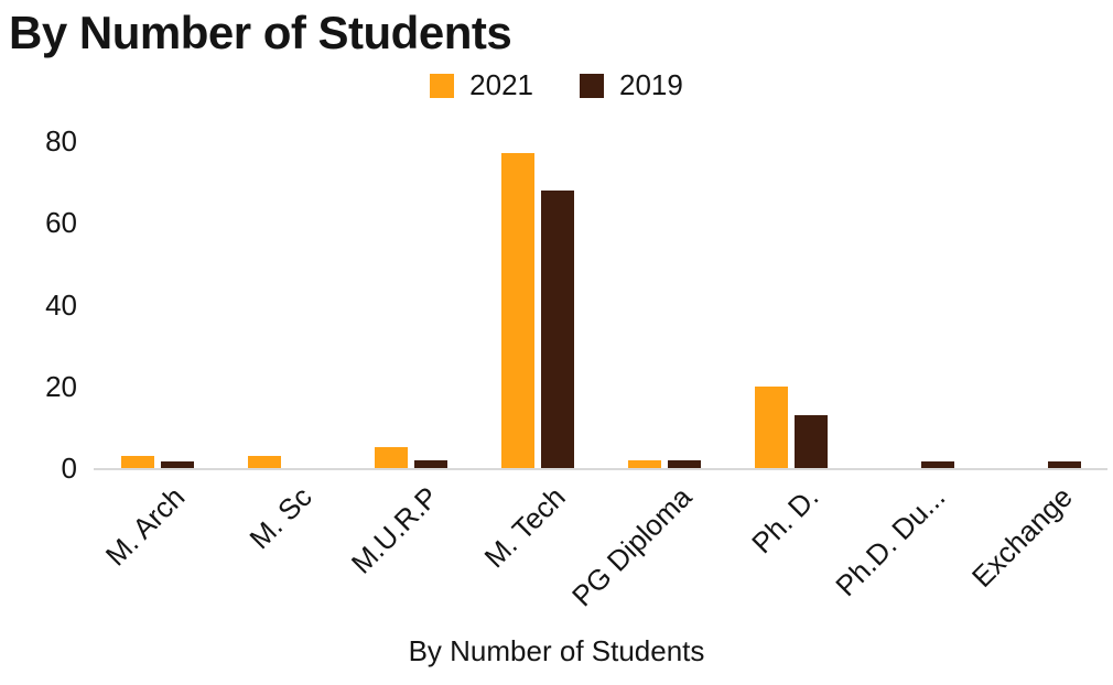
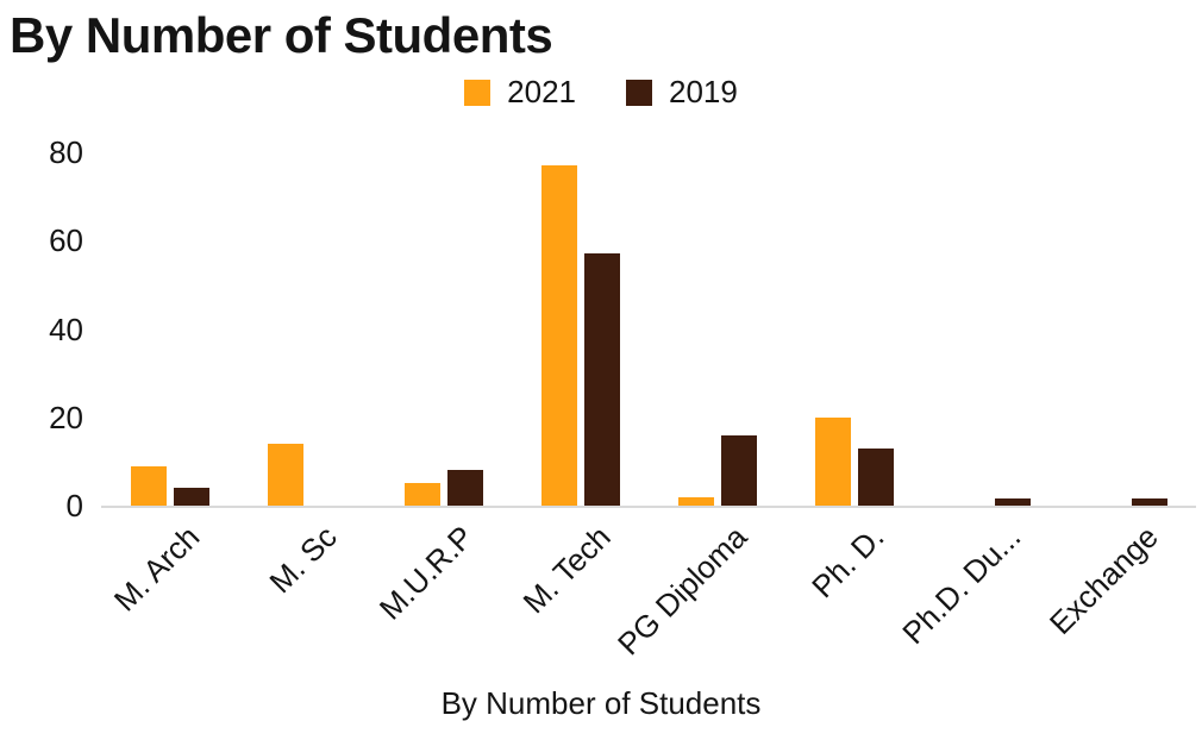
2021/M. Arch: 3 -> 9
2019/M. Arch: 2 -> 4
2021/M. Sc: 3 -> 14
2019/M.U.R.P: 2 -> 8
2019/M. Tech: 68 -> 57
2019/PG Diploma: 2 -> 16
